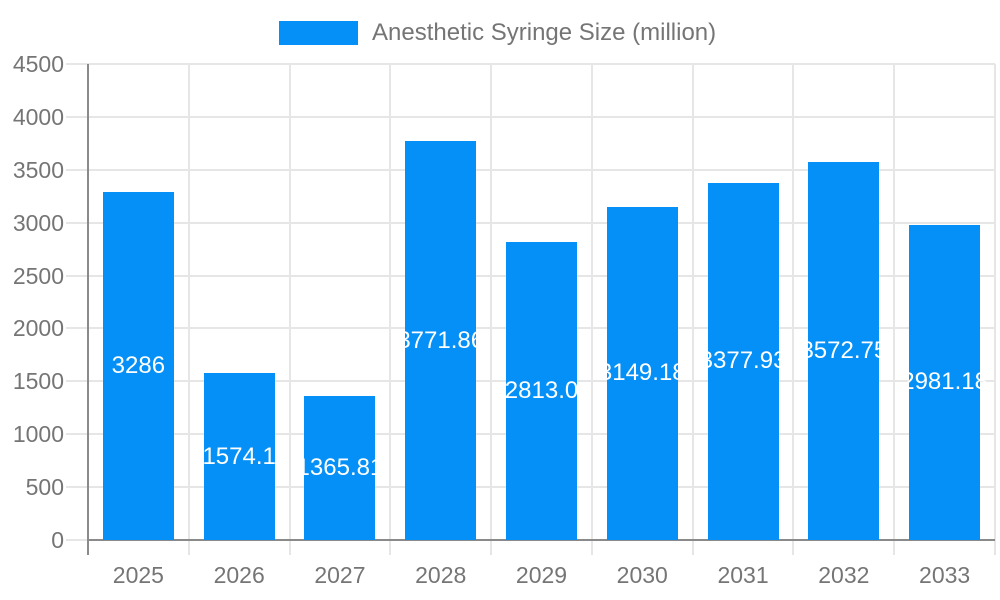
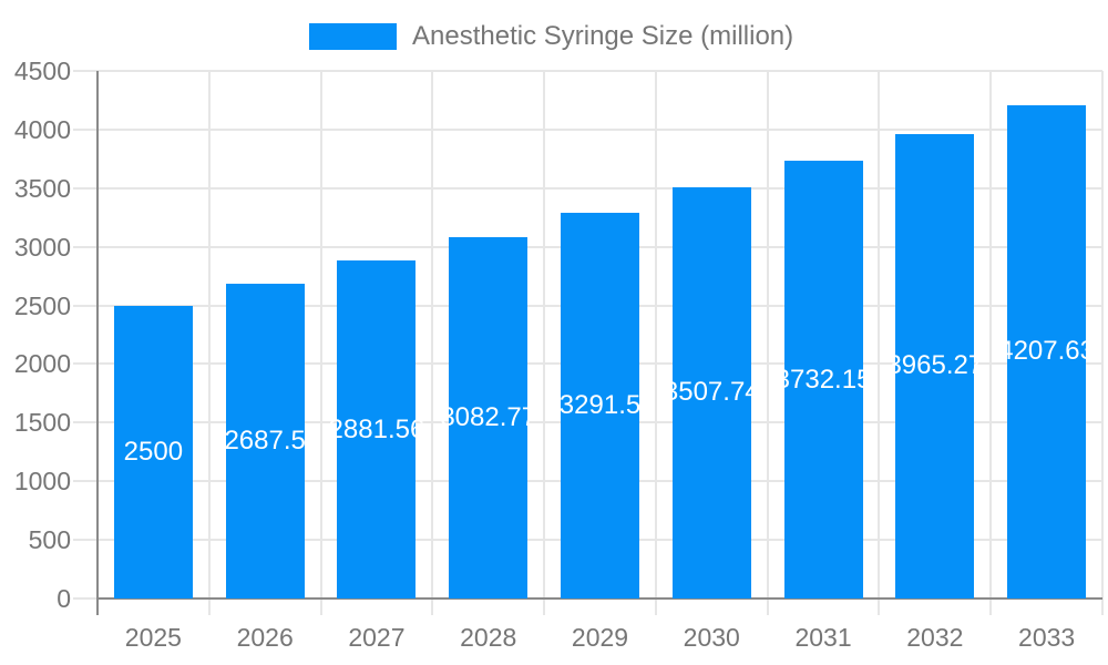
2025: 3286 -> 2500
2026: 1574.1 -> 2687.5
2027: 1365.81 -> 2881.56
2028: 3771.86 -> 3082.77
2029: 2813.0 -> 3291.5
2030: 3149.18 -> 3507.74
2031: 3377.93 -> 3732.15
2032: 3572.75 -> 3965.27
2033: 2981.18 -> 4207.63
